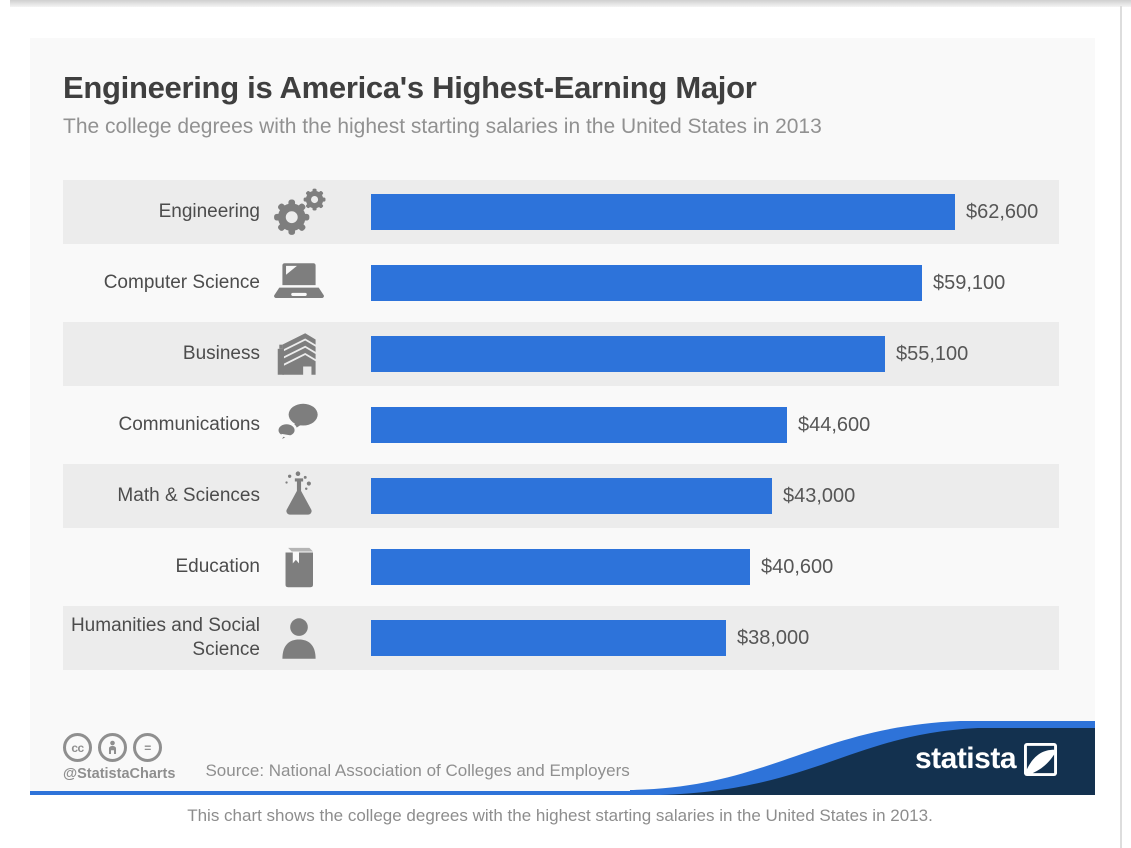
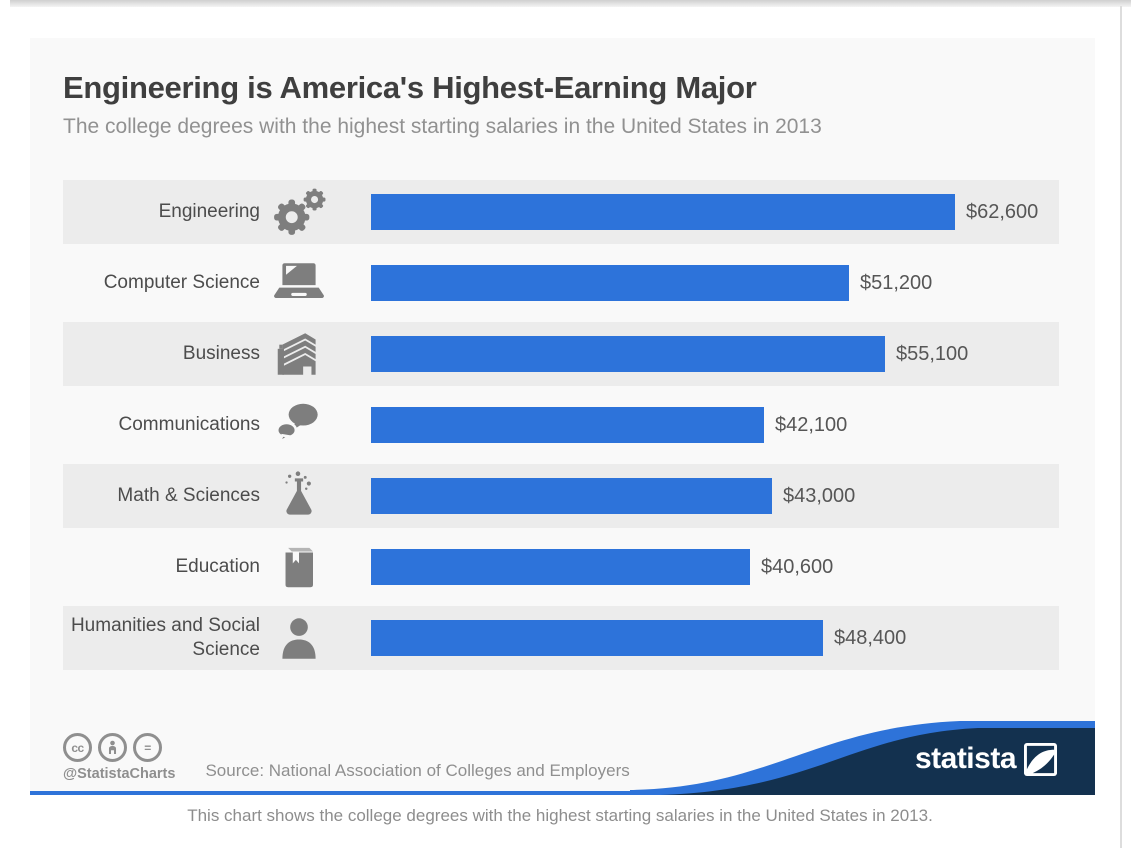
Computer Science: $59,100 -> $51,200
Communications: $44,600 -> $42,100
Humanities and Social Science: $38,000 -> $48,400
